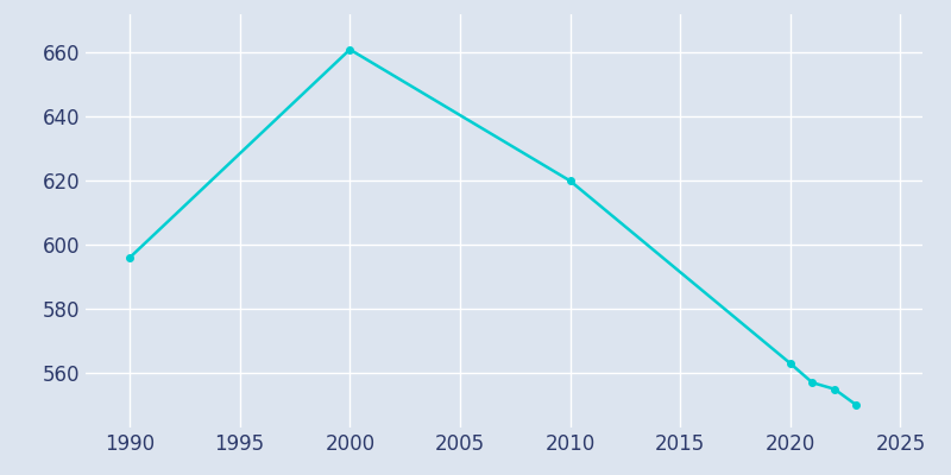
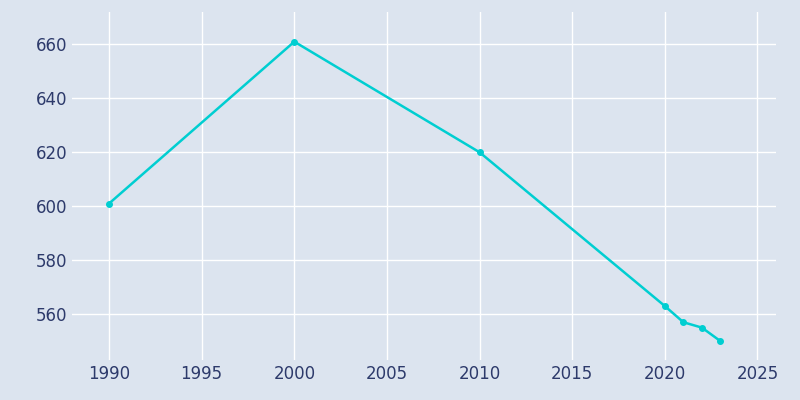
1990: 596 -> 601
